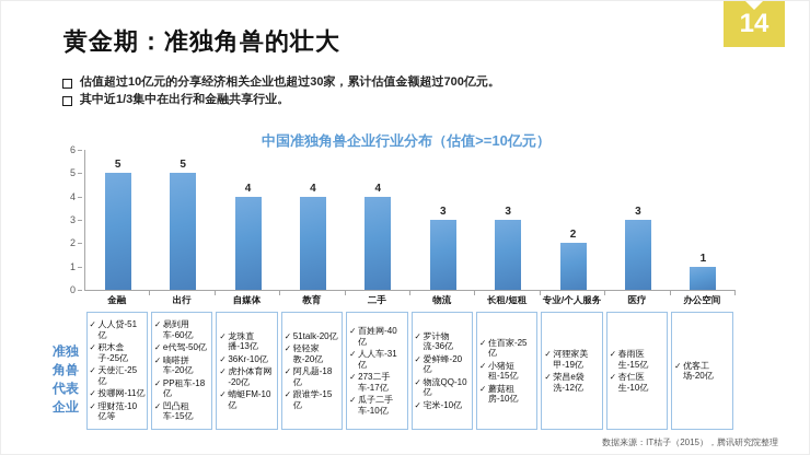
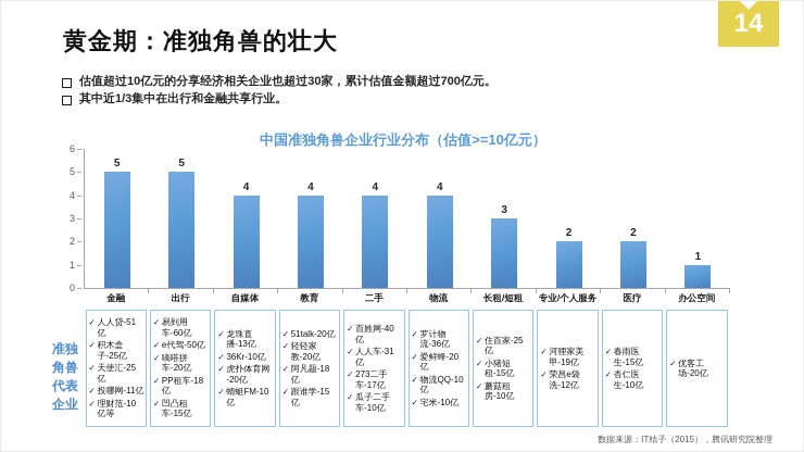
物流: 3 -> 4
医疗: 3 -> 2
